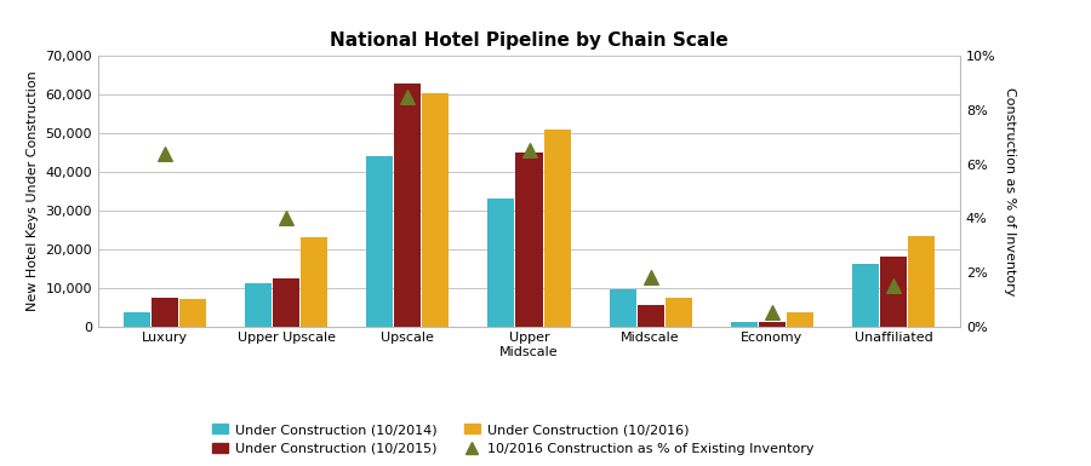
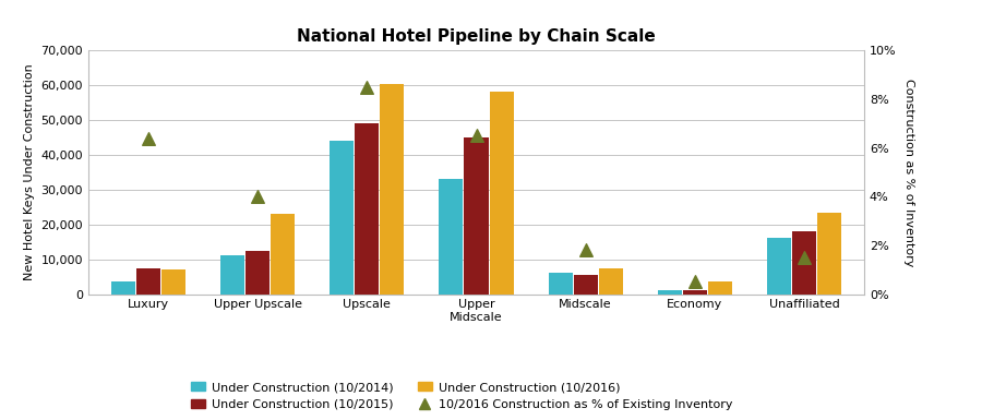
Under Construction (10/2015)/Upscale: 63,000 -> 49,000
Under Construction (10/2016)/Upper Midscale: 51,000 -> 58,000
Under Construction (10/2014)/Midscale: 9,500 -> 6,000
